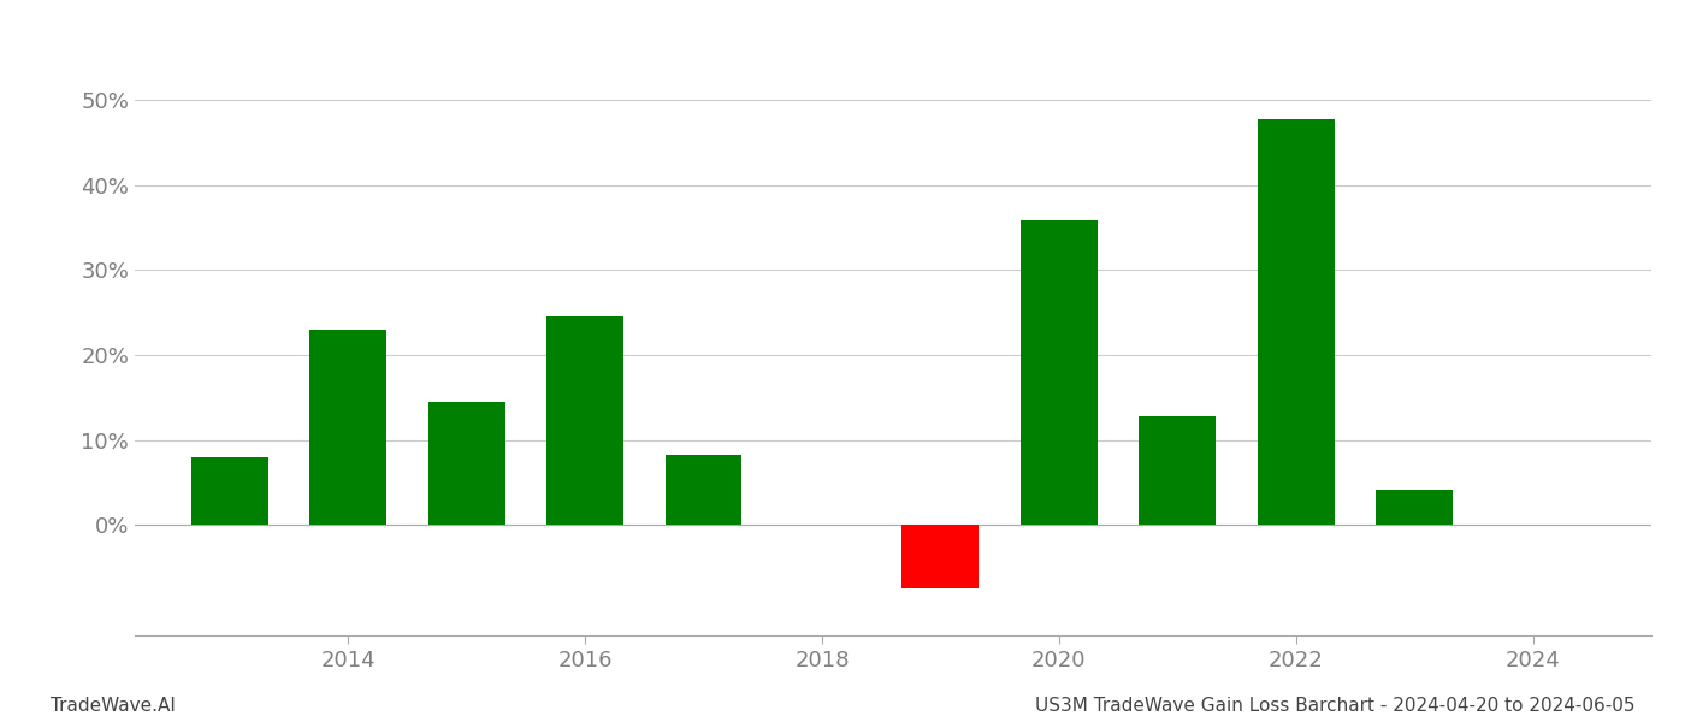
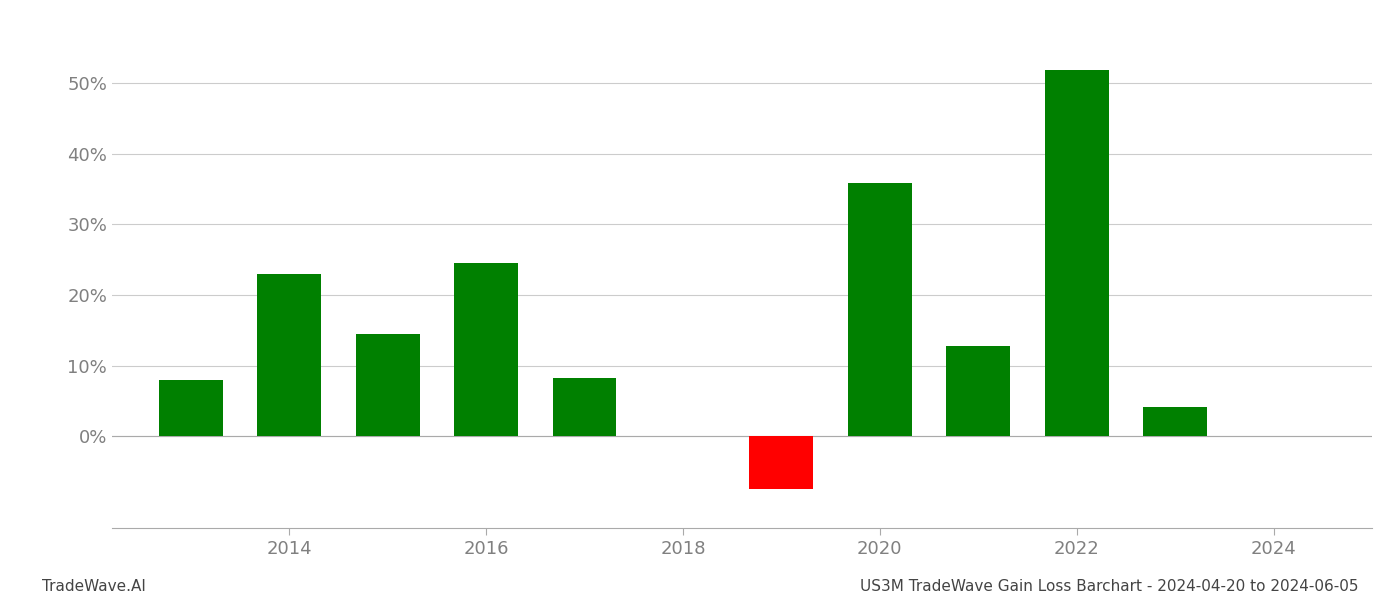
2022: 47.8% -> 51.8%
